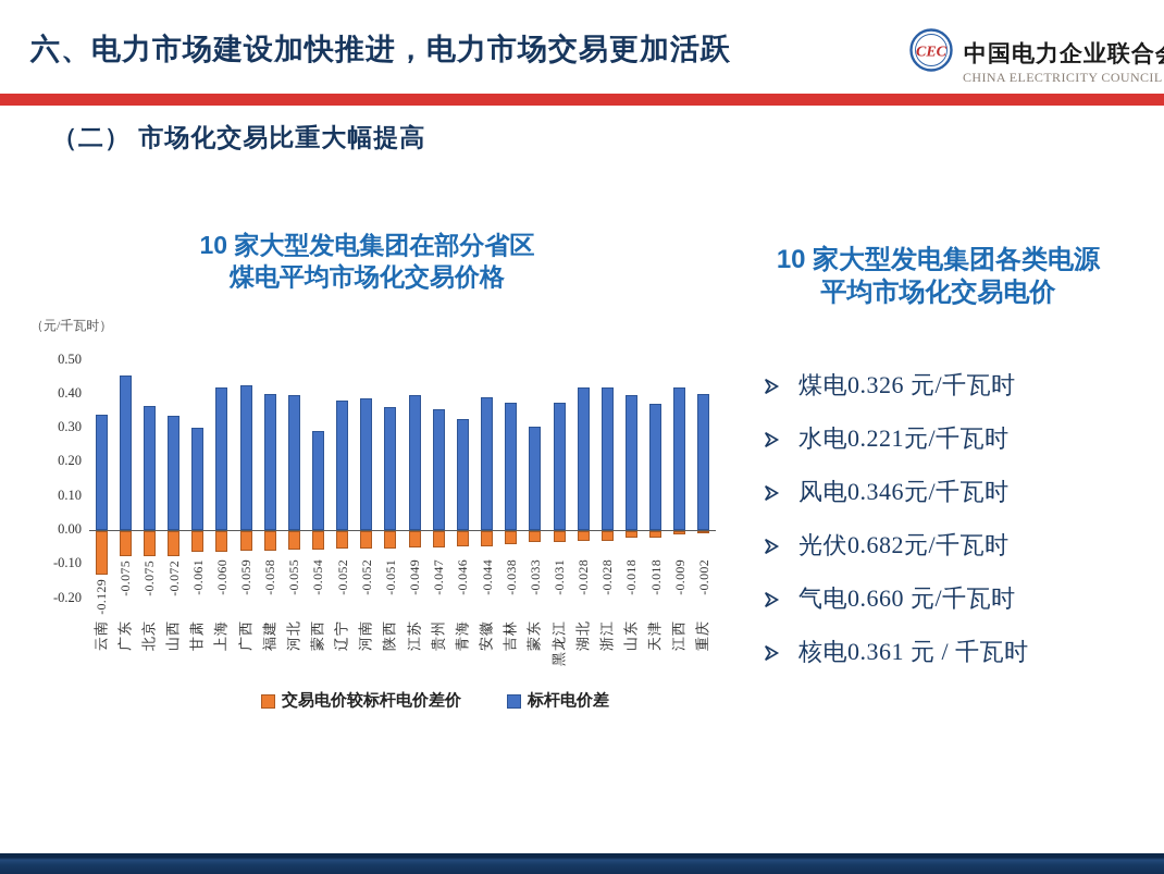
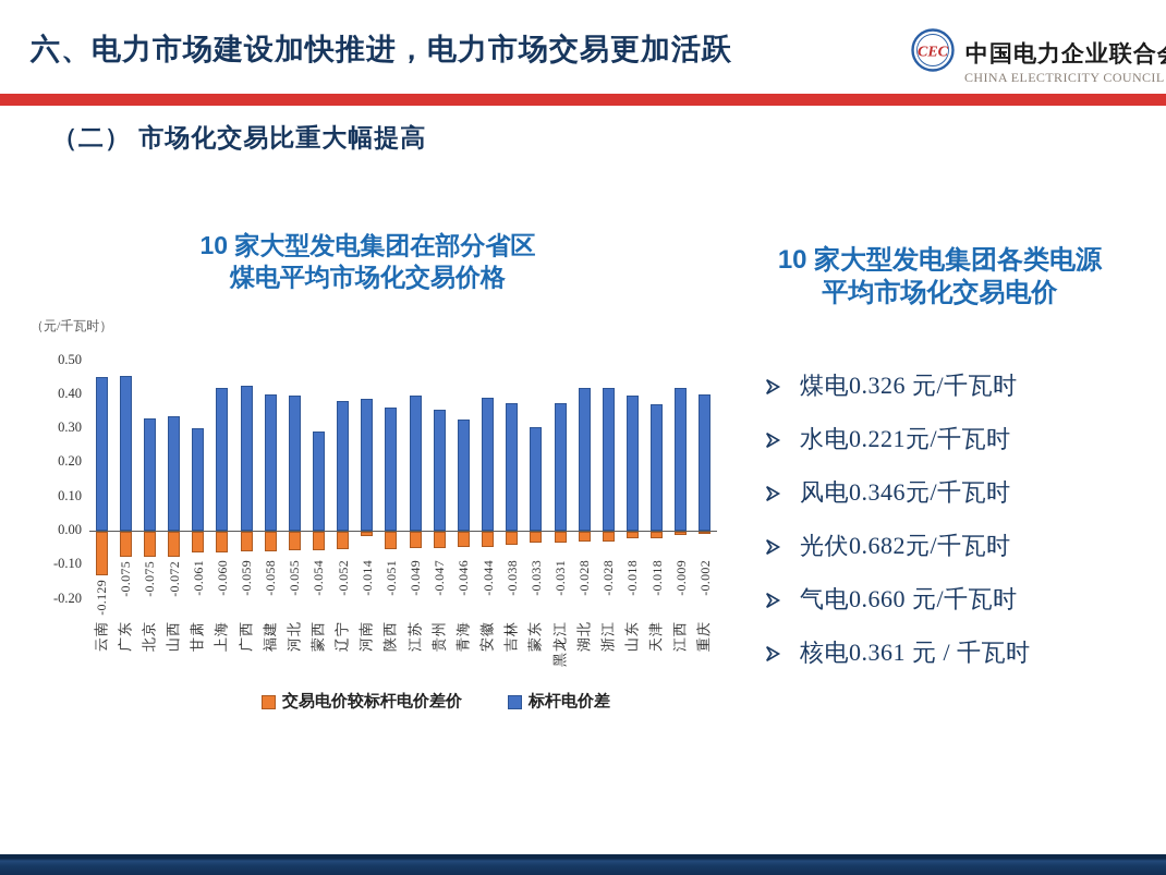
标杆电价差/云南: 0.34 -> 0.45
标杆电价差/北京: 0.36 -> 0.33
交易电价较标杆电价差价/河南: -0.052 -> -0.014
